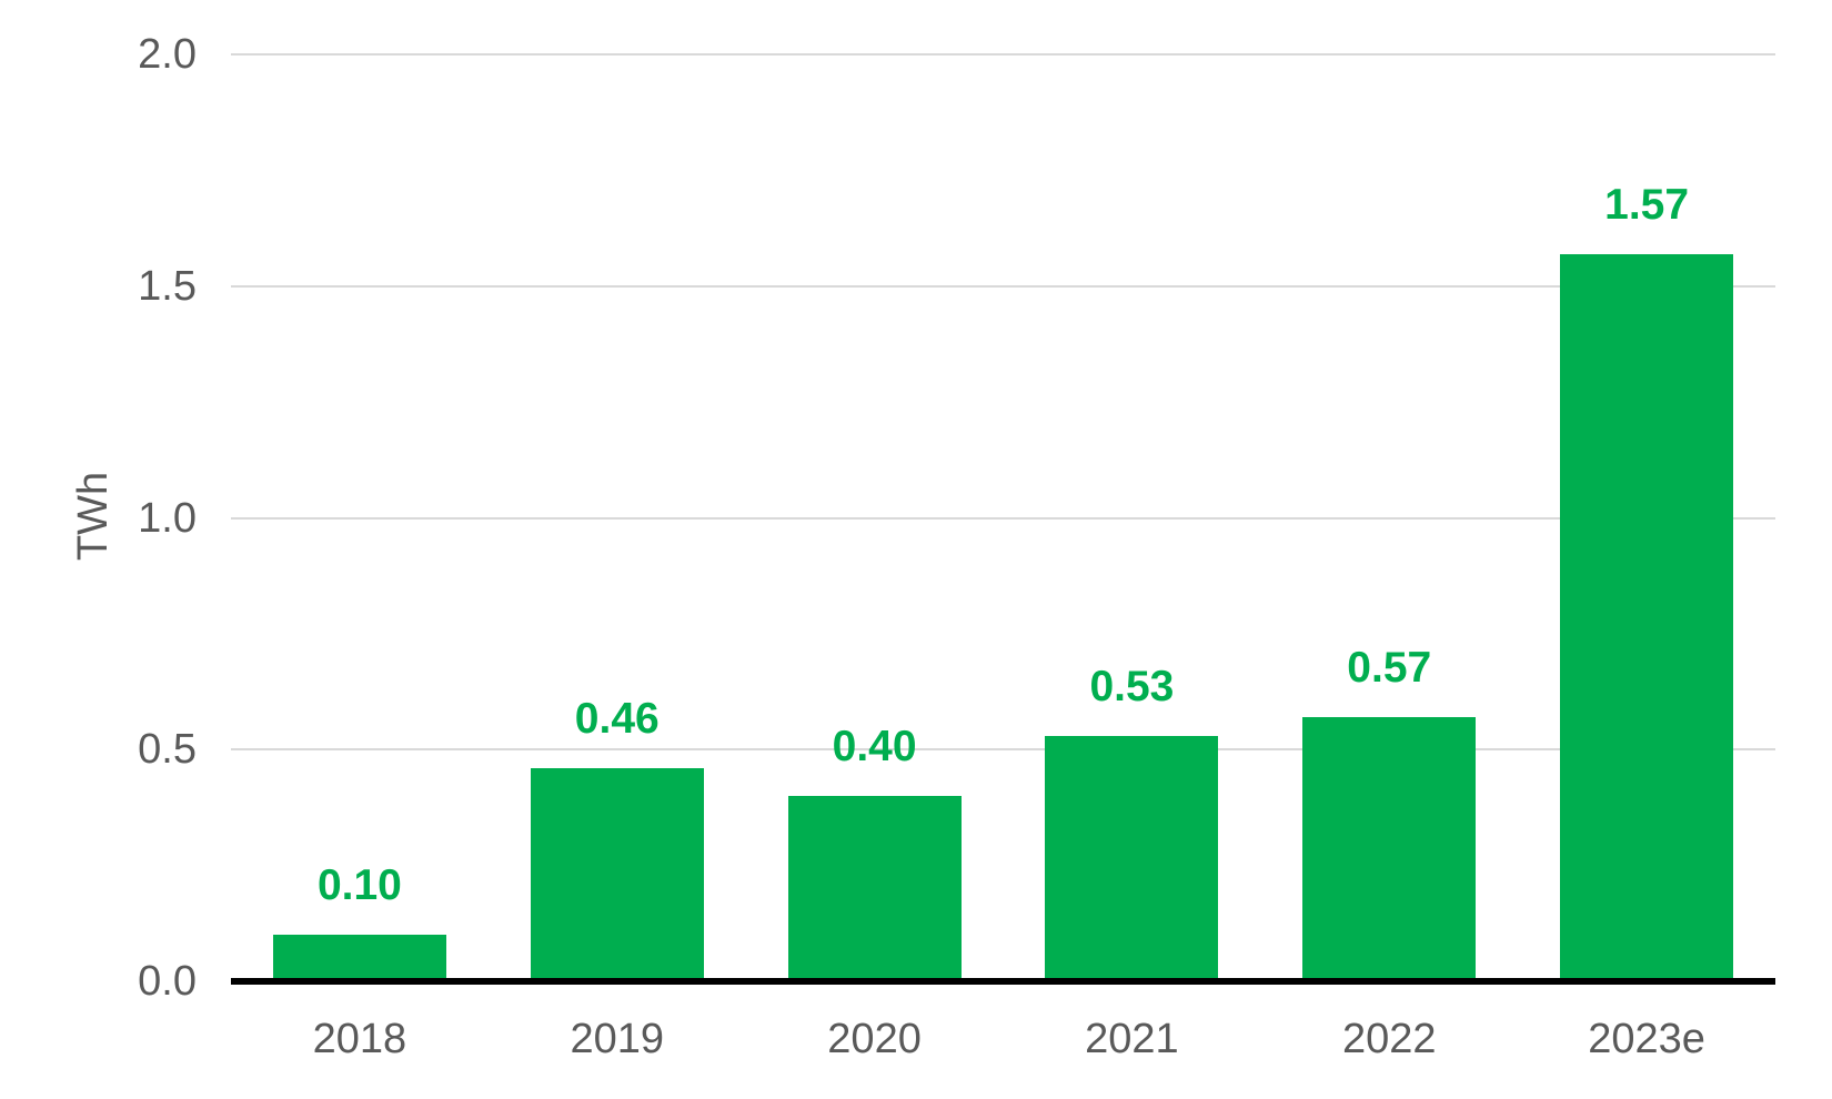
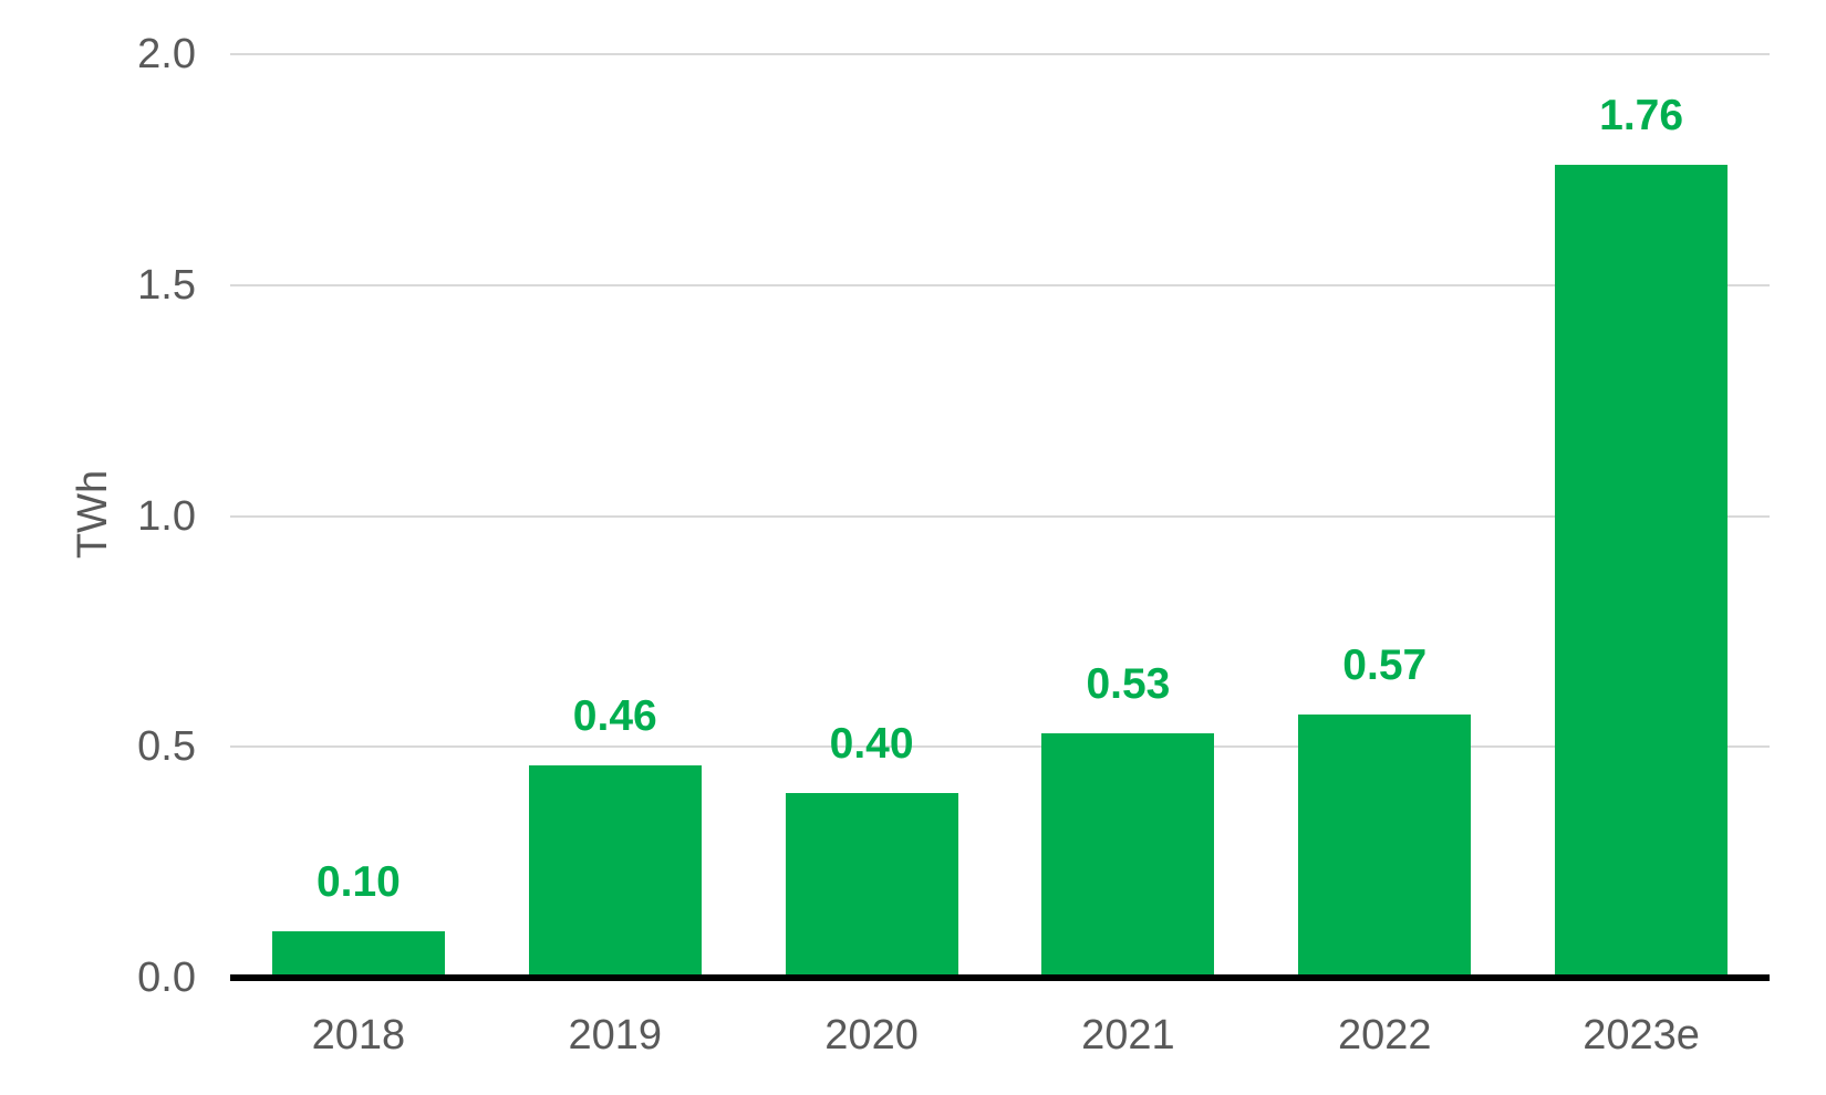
2023e: 1.57 -> 1.76
